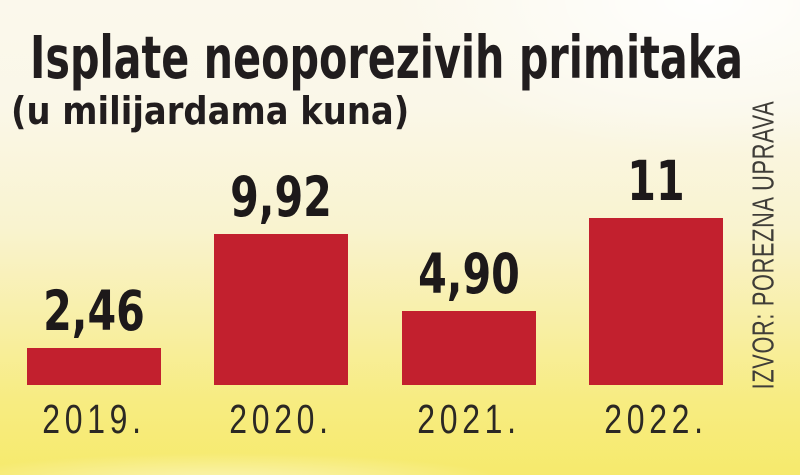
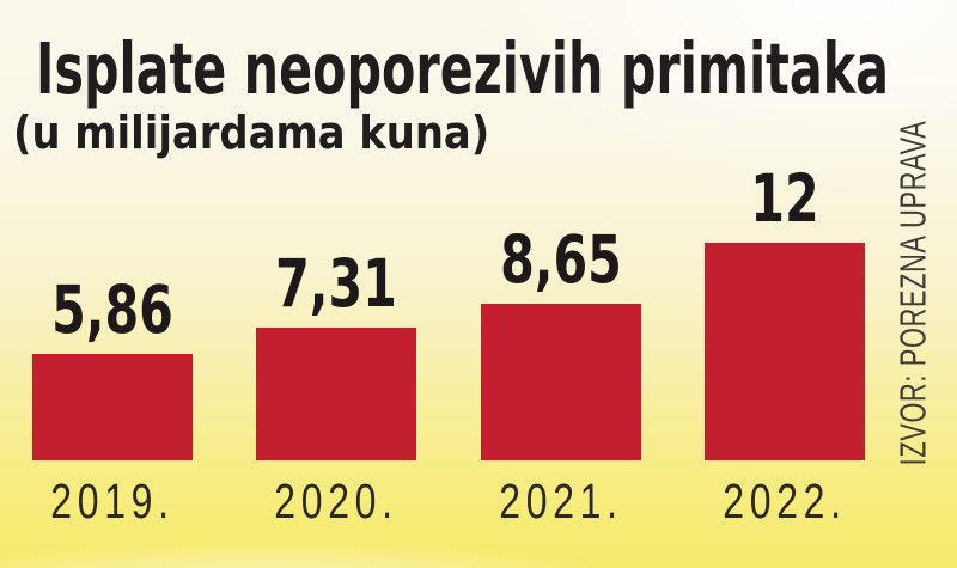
2019.: 2,46 -> 5,86
2020.: 9,92 -> 7,31
2021.: 4,90 -> 8,65
2022.: 11 -> 12
